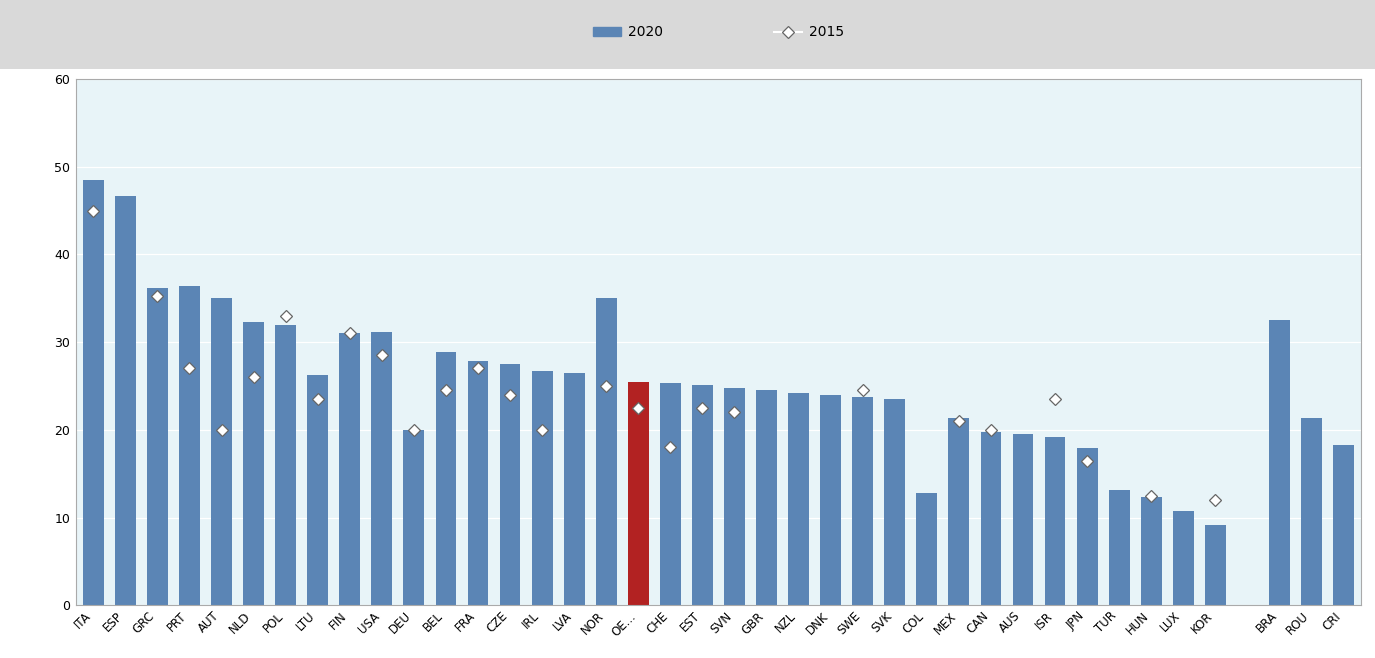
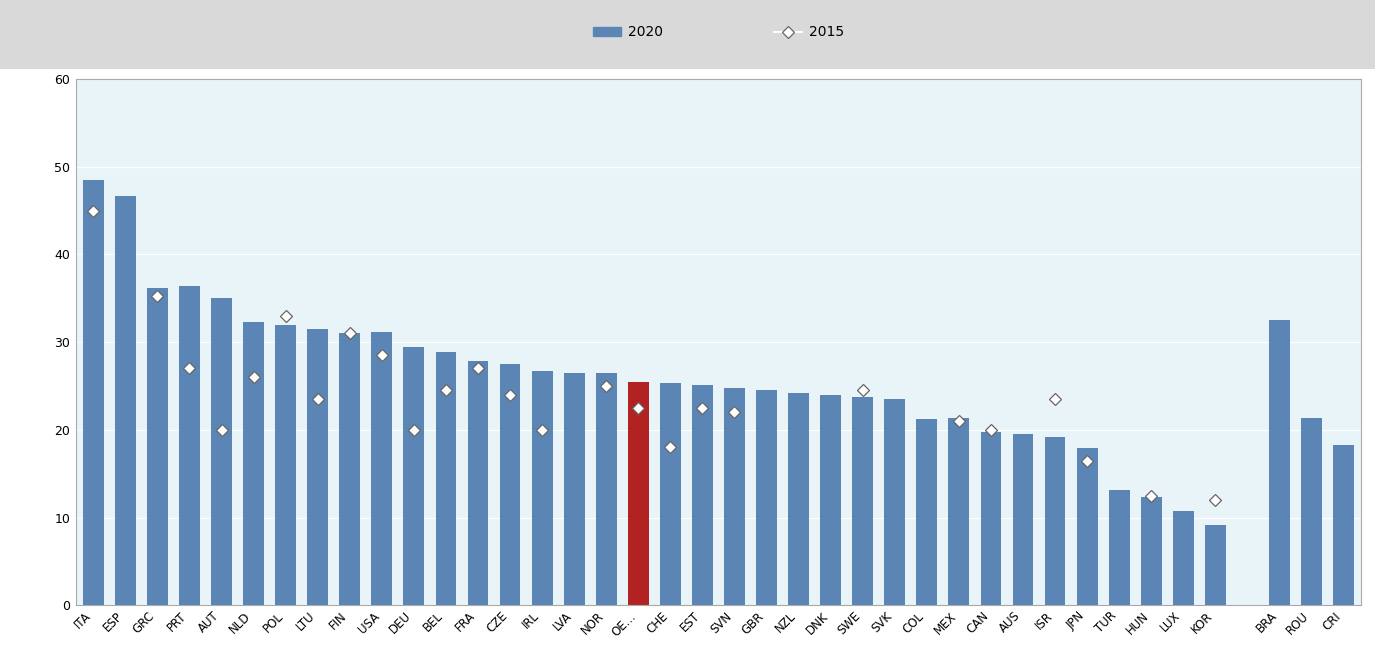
LTU: 26.2 -> 31.5
DEU: 20.0 -> 29.5
NOR: 35.0 -> 26.5
COL: 12.8 -> 21.2
